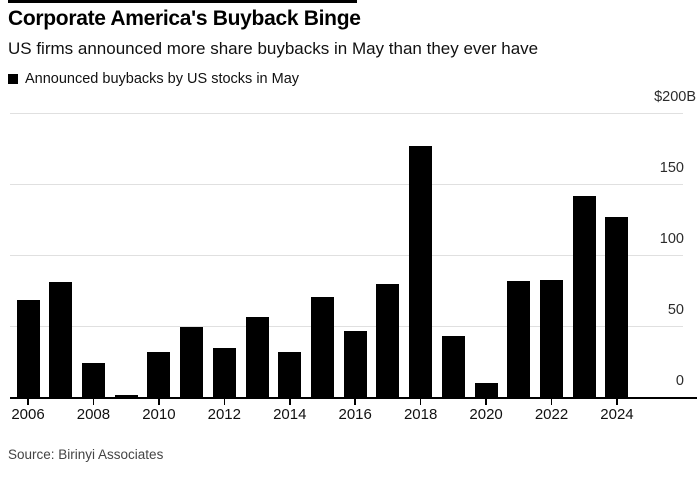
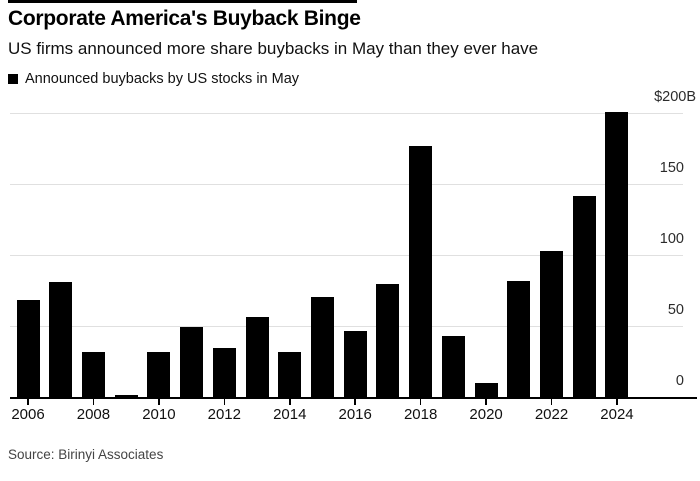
2008: 24 -> 32
2022: 83 -> 103
2024: 127 -> 201
